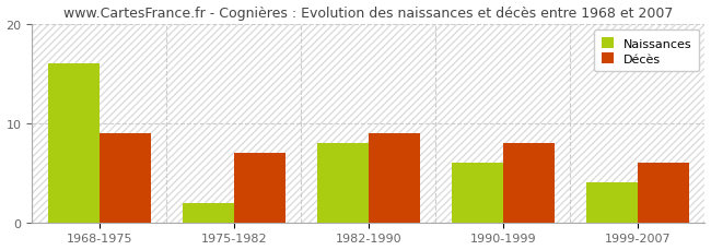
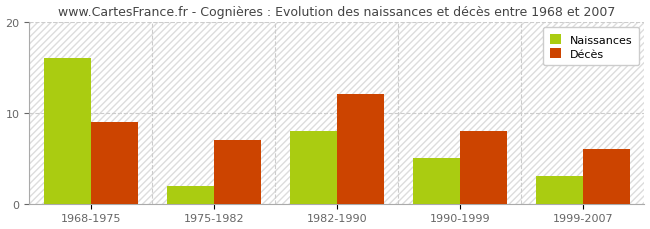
Décès/1982-1990: 9 -> 12
Naissances/1990-1999: 6 -> 5
Naissances/1999-2007: 4 -> 3
